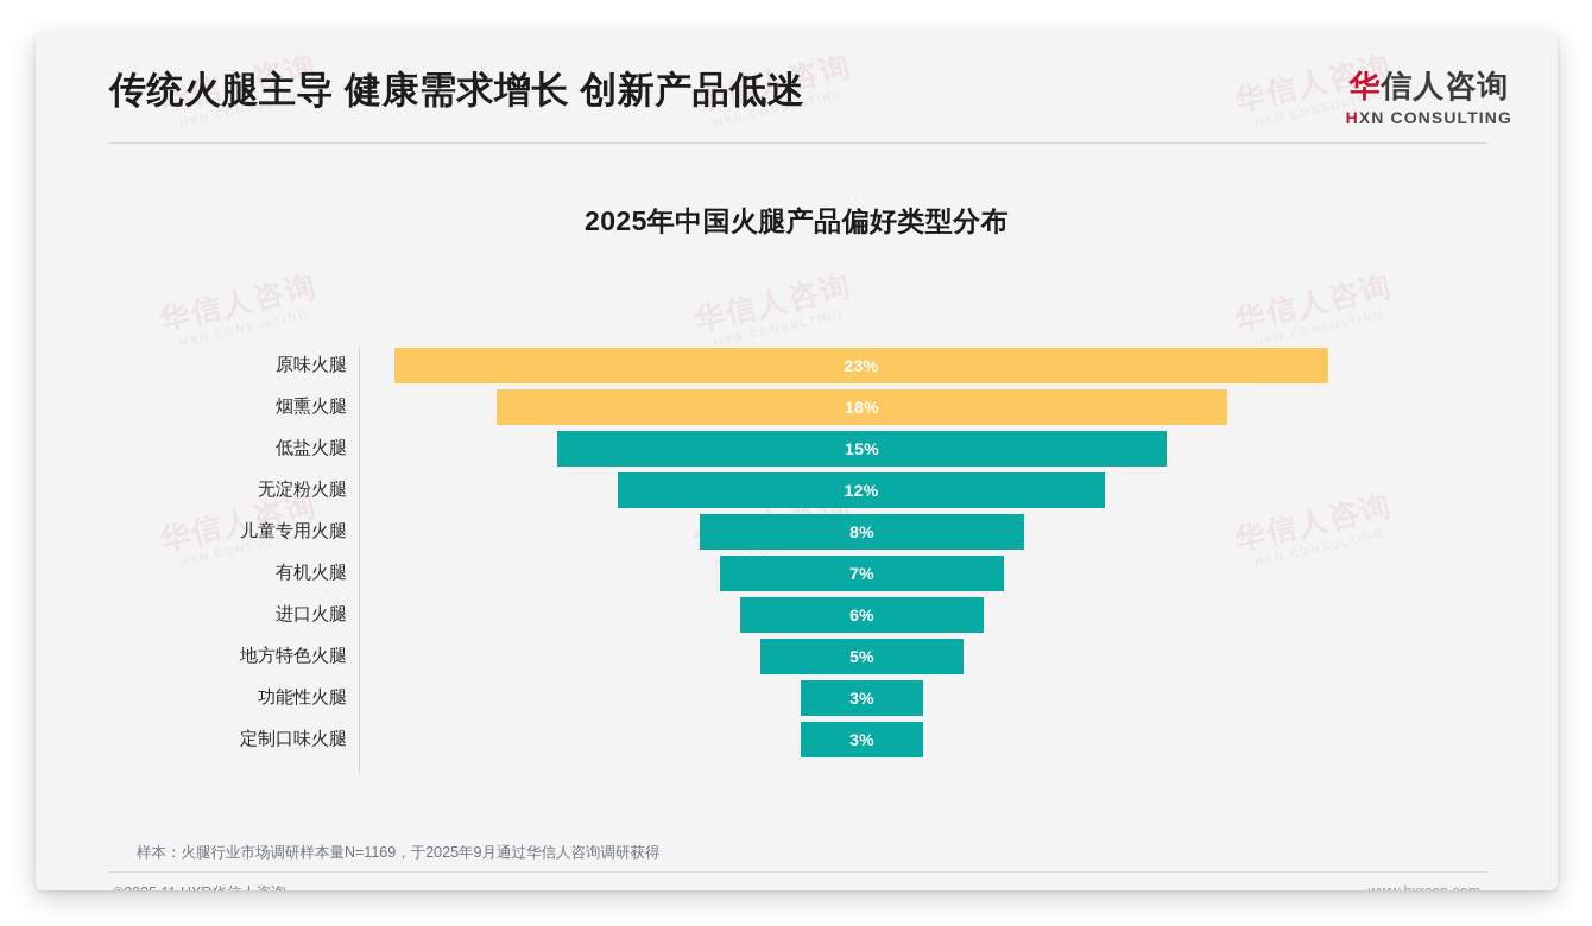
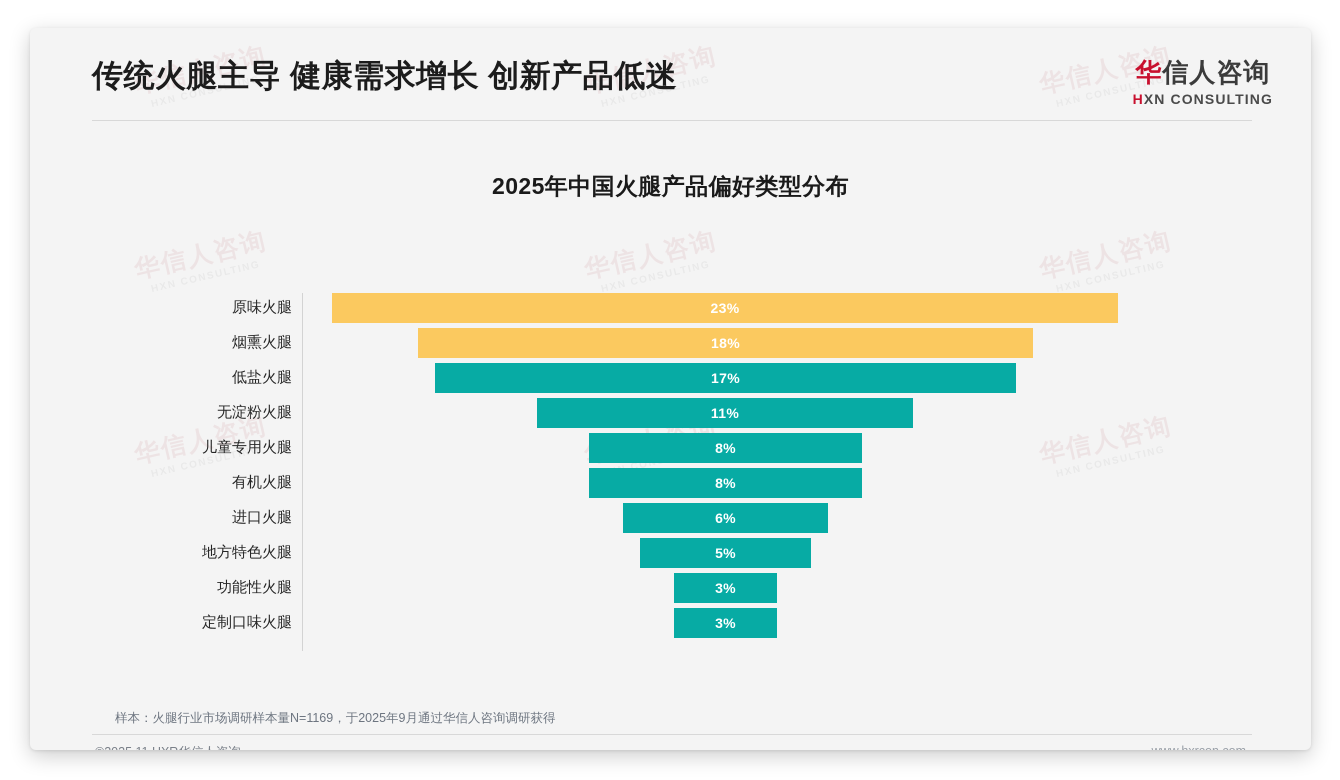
低盐火腿: 15% -> 17%
无淀粉火腿: 12% -> 11%
有机火腿: 7% -> 8%
